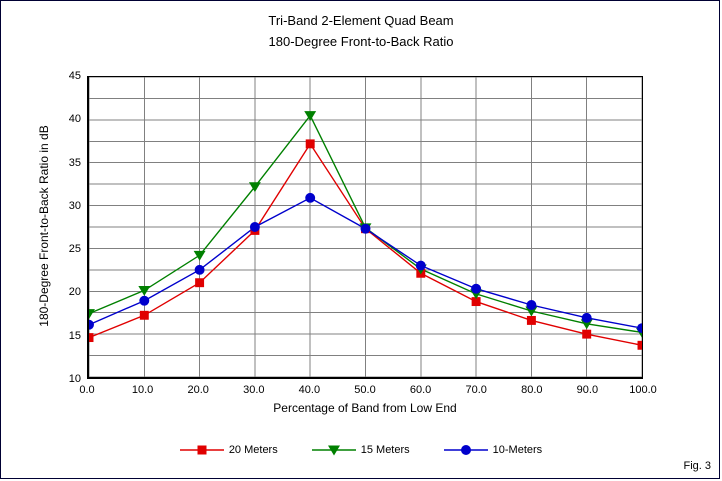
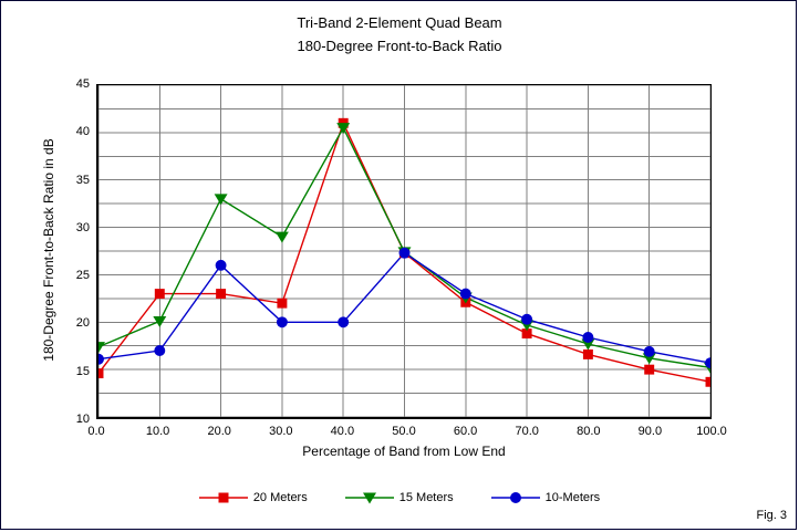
20 Meters/10: 17 -> 23
10-Meters/10: 19 -> 17
20 Meters/20: 21 -> 23
15 Meters/20: 24 -> 33
10-Meters/20: 22 -> 26
20 Meters/30: 27 -> 22
15 Meters/30: 32 -> 29
10-Meters/30: 28 -> 20
20 Meters/40: 37 -> 41
10-Meters/40: 31 -> 20
